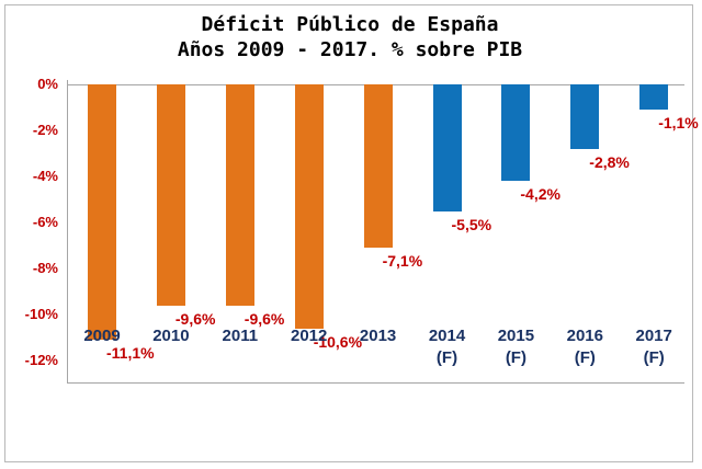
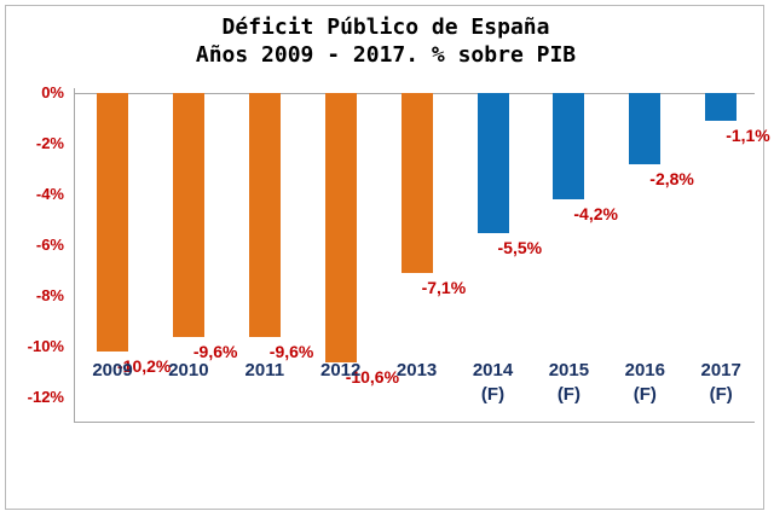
2009: -11,1% -> -10,2%
